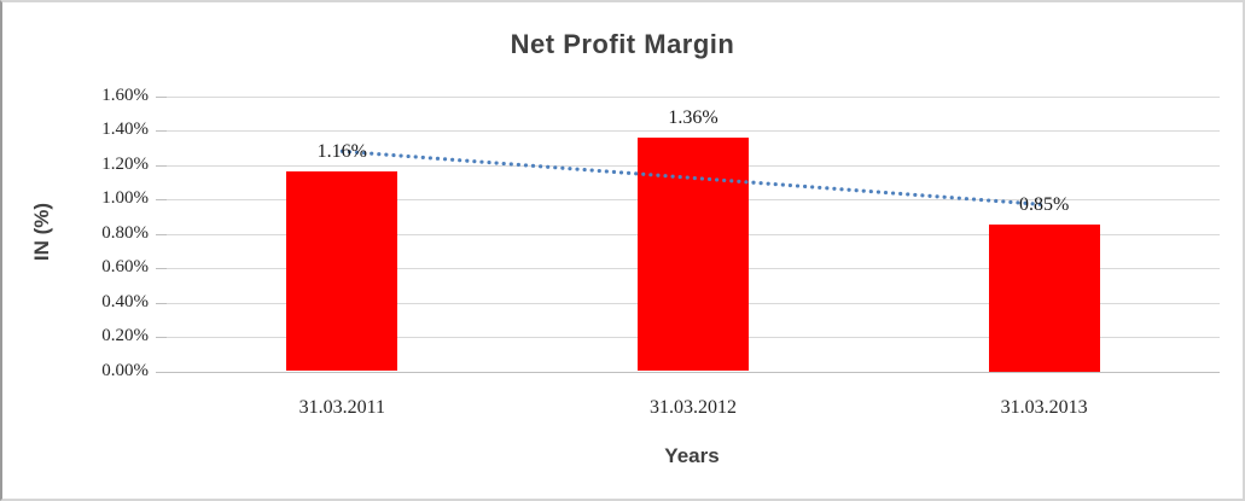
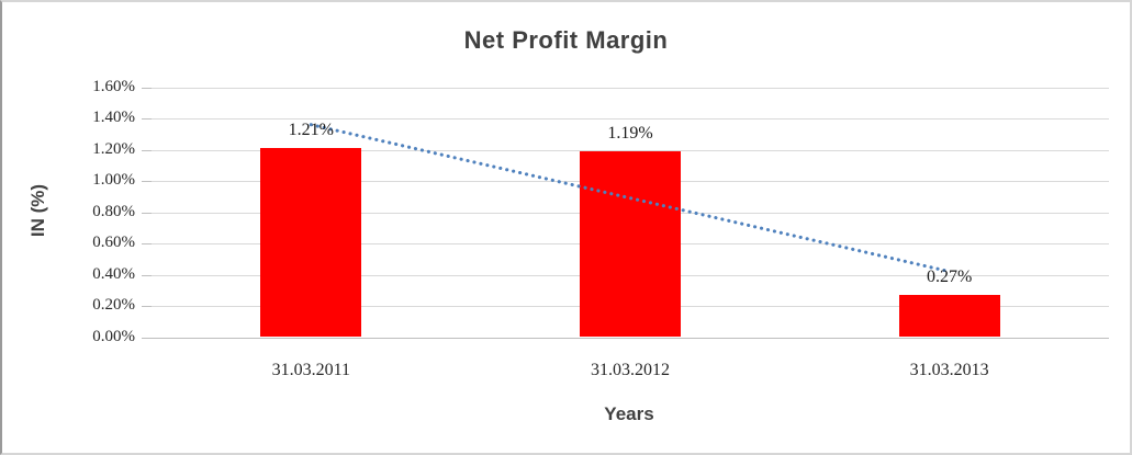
31.03.2011: 1.16% -> 1.21%
31.03.2012: 1.36% -> 1.19%
31.03.2013: 0.85% -> 0.27%
